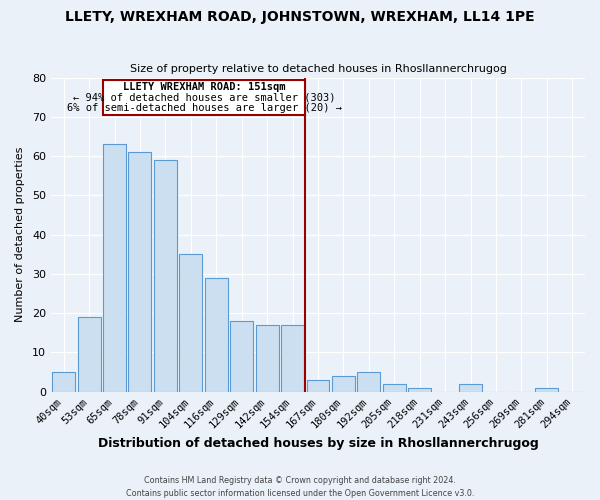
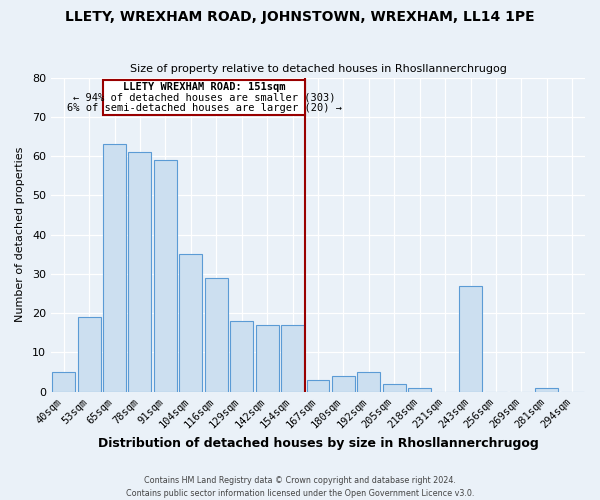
243sqm: 2 -> 27
